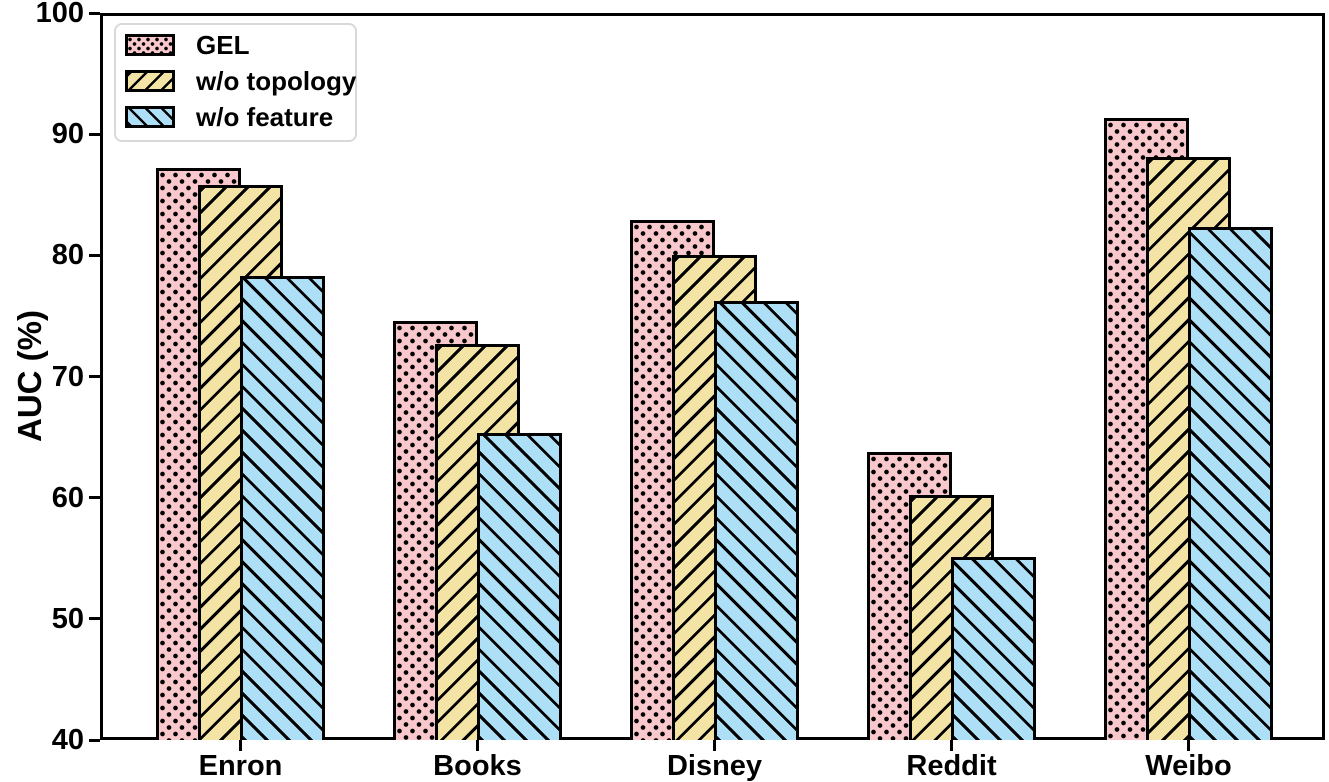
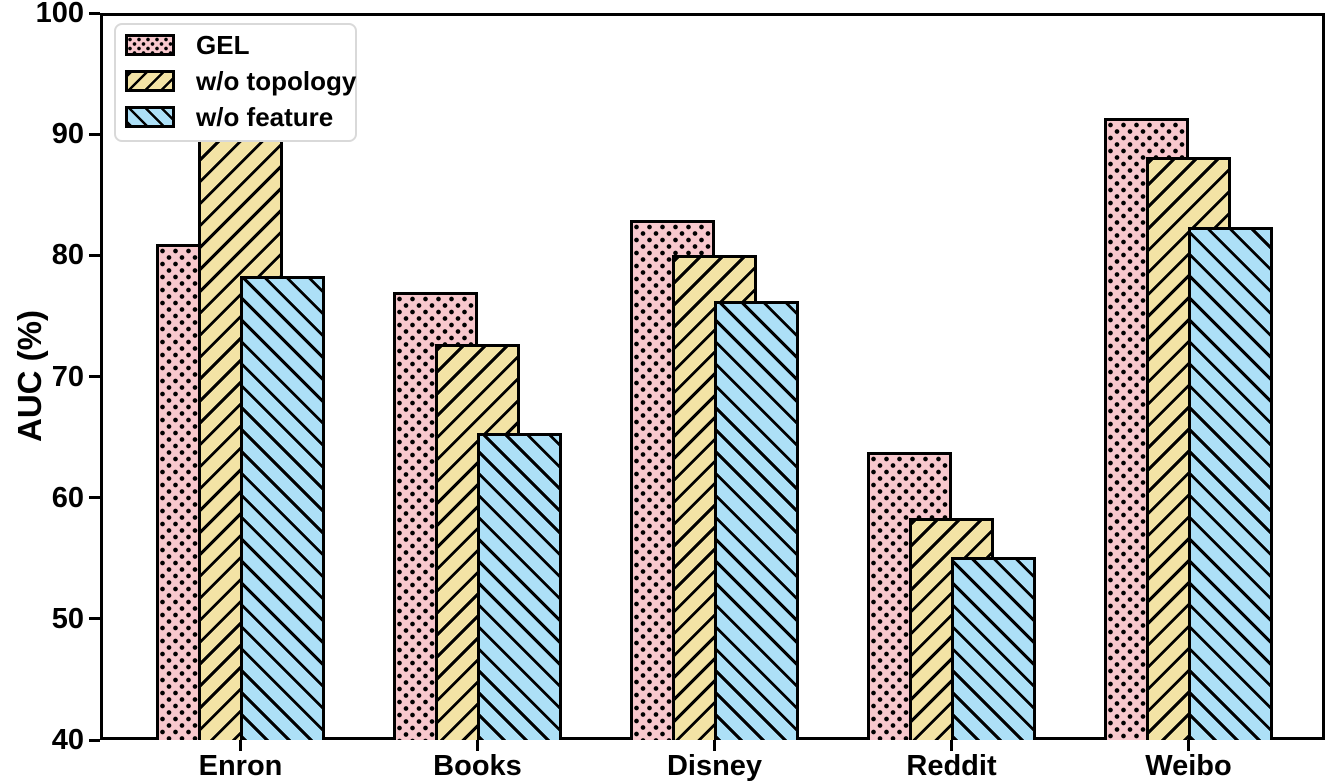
GEL/Enron: 87.2 -> 80.9
w/o topology/Enron: 85.8 -> 93.8
GEL/Books: 74.6 -> 77.0
w/o topology/Reddit: 60.2 -> 58.3
